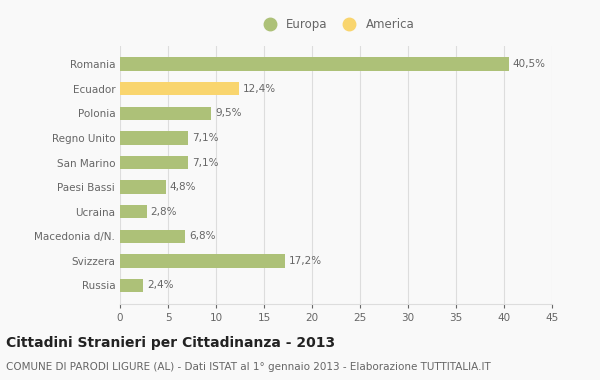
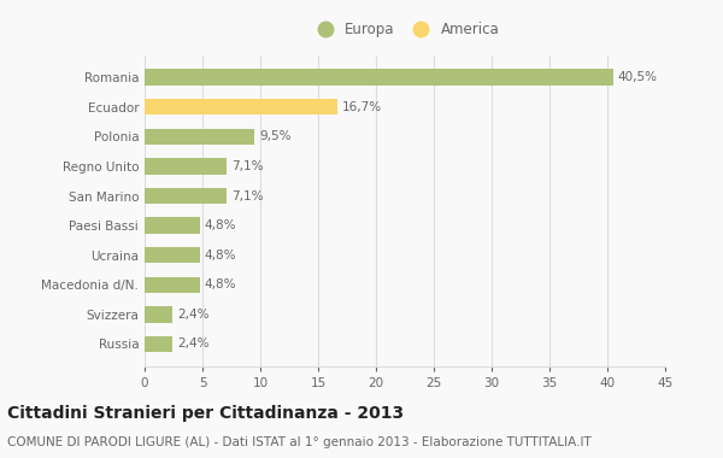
Ecuador: 12,4% -> 16,7%
Ucraina: 2,8% -> 4,8%
Macedonia d/N.: 6,8% -> 4,8%
Svizzera: 17,2% -> 2,4%
